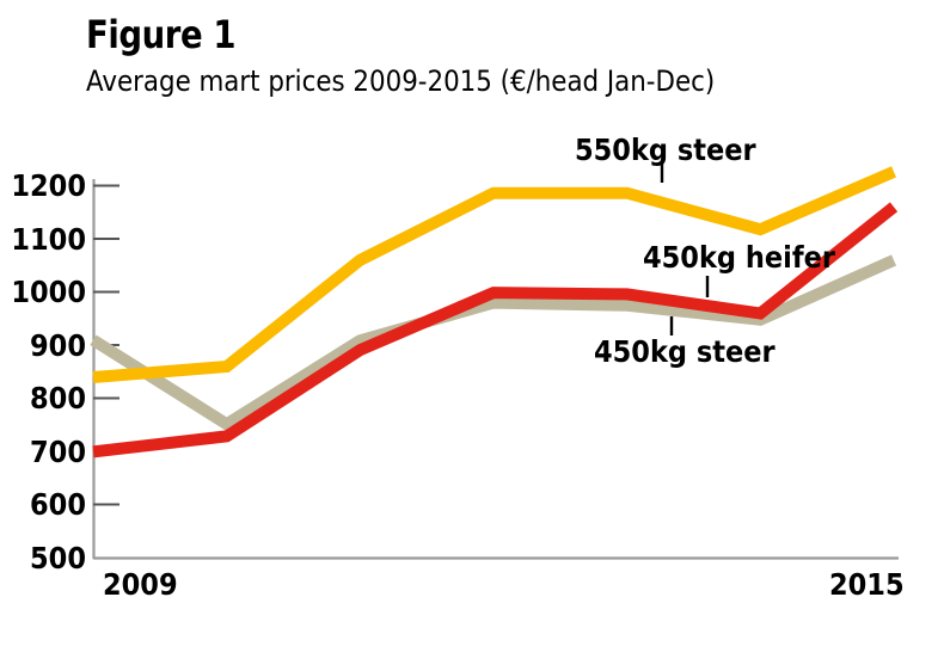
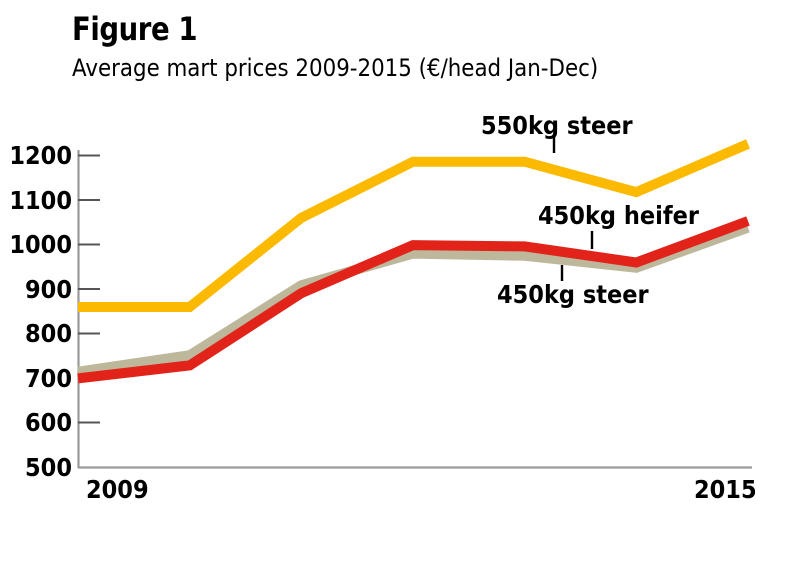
550kg steer/2009: 840 -> 860
450kg steer/2009: 910 -> 720
450kg heifer/2015: 1160 -> 1050
450kg steer/2015: 1060 -> 1040
